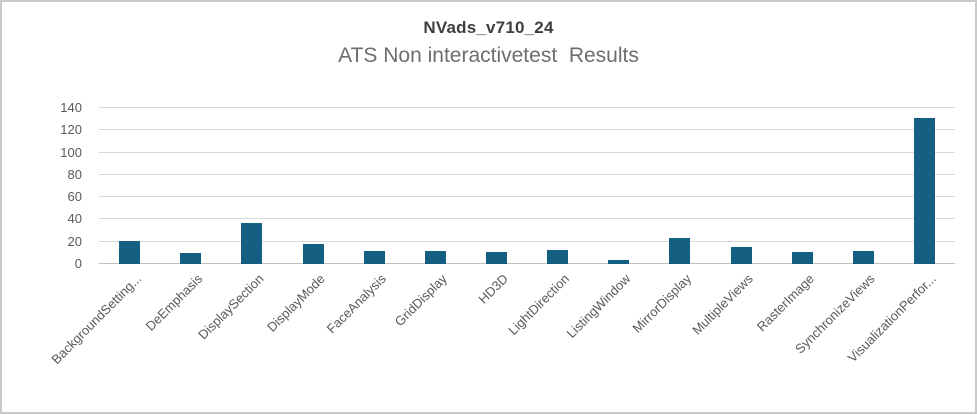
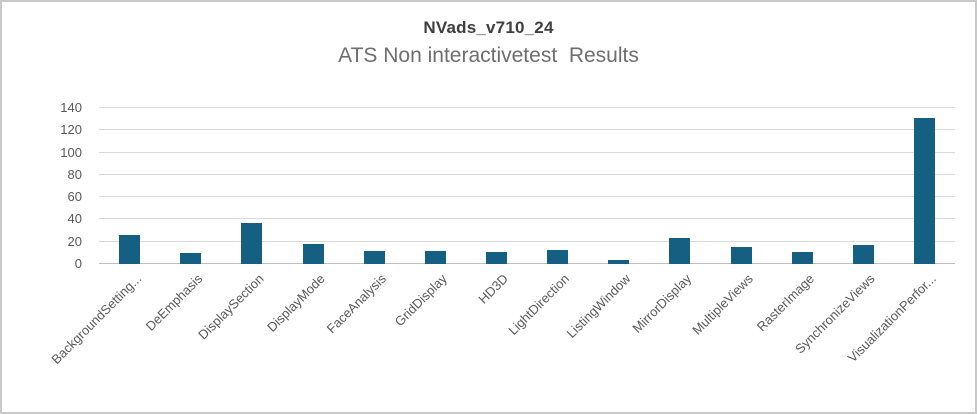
BackgroundSetting...: 21 -> 26
SynchronizeViews: 12 -> 17
